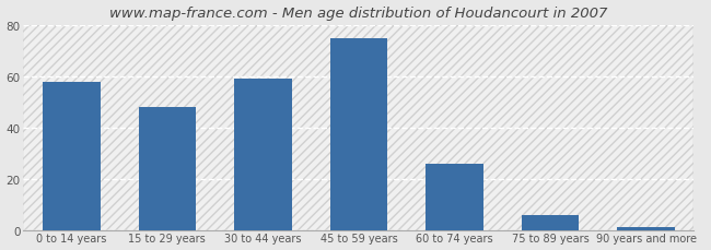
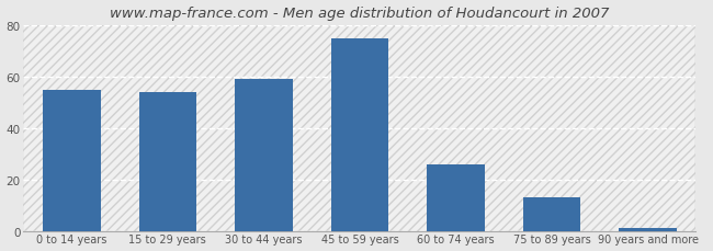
0 to 14 years: 58 -> 55
15 to 29 years: 48 -> 54
75 to 89 years: 6 -> 13
